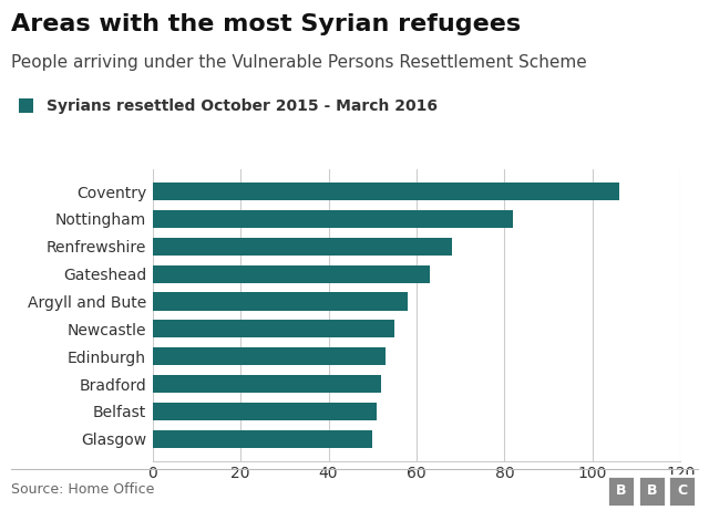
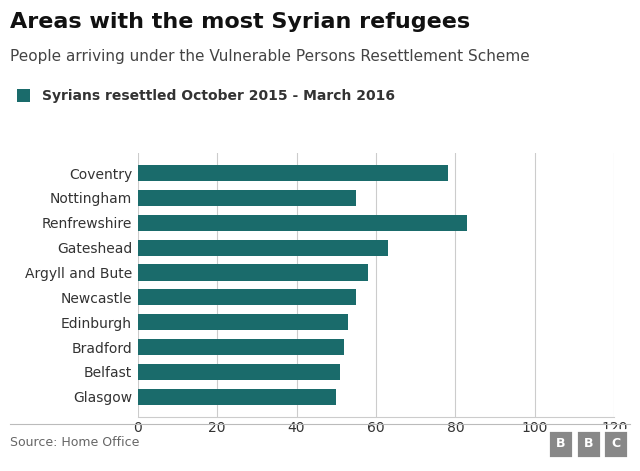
Coventry: 106 -> 78
Nottingham: 82 -> 55
Renfrewshire: 68 -> 83
